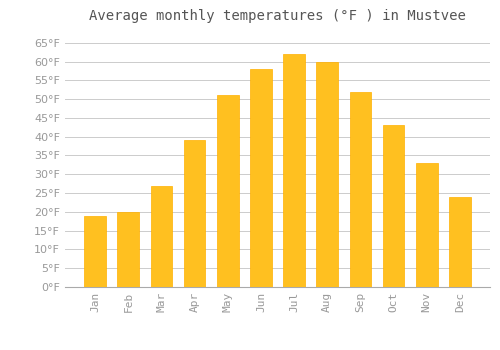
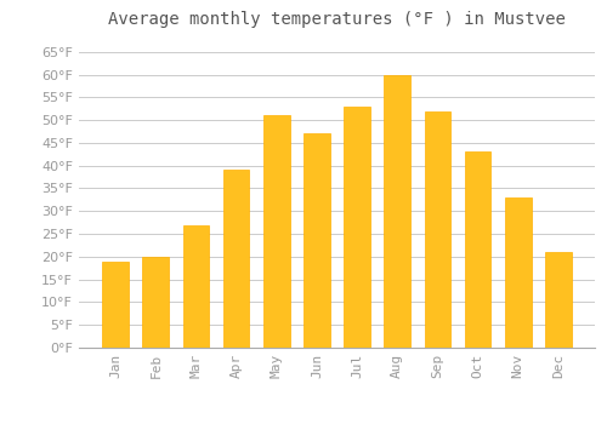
Jun: 58°F -> 47°F
Jul: 62°F -> 53°F
Dec: 24°F -> 21°F
